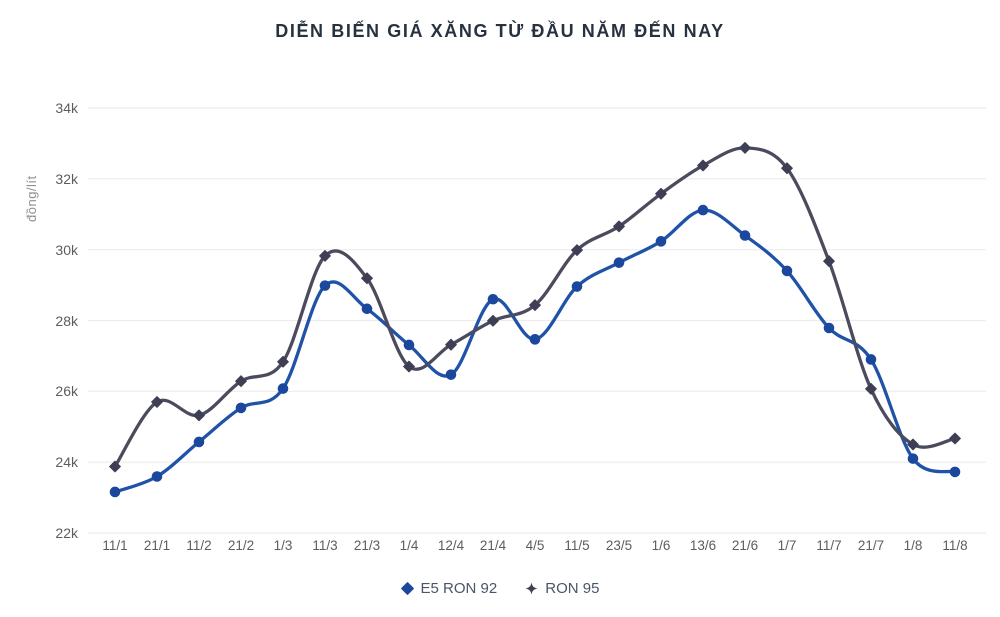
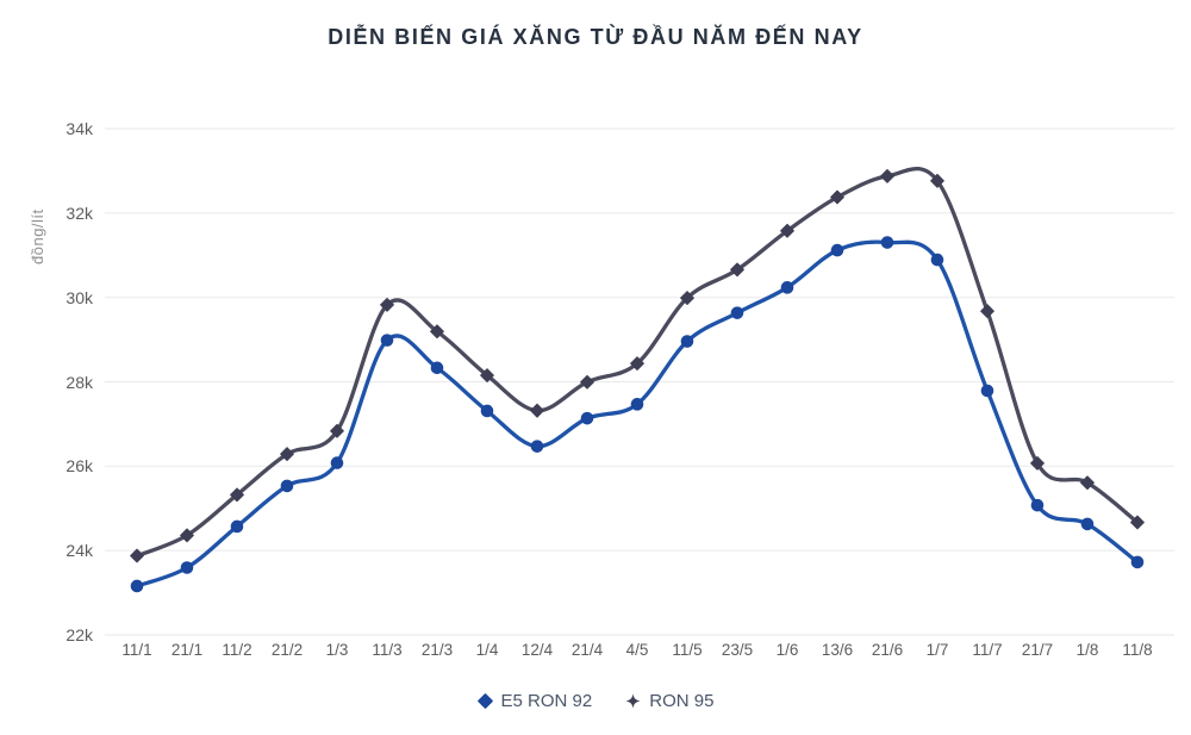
RON 95/21/1: 25.7k -> 24.4k
RON 95/1/4: 26.7k -> 28.2k
E5 RON 92/21/4: 28.6k -> 27.1k
E5 RON 92/21/6: 30.4k -> 31.3k
E5 RON 92/1/7: 29.4k -> 30.9k
RON 95/1/7: 32.3k -> 32.8k
E5 RON 92/21/7: 26.9k -> 25.1k
E5 RON 92/1/8: 24.1k -> 24.6k
RON 95/1/8: 24.5k -> 25.6k
